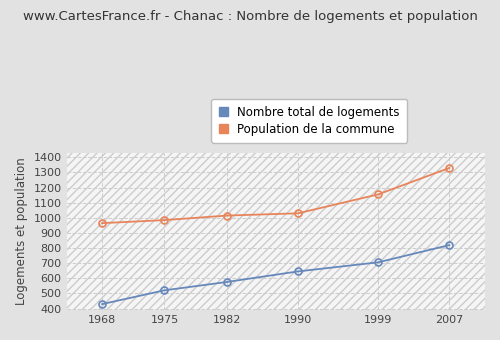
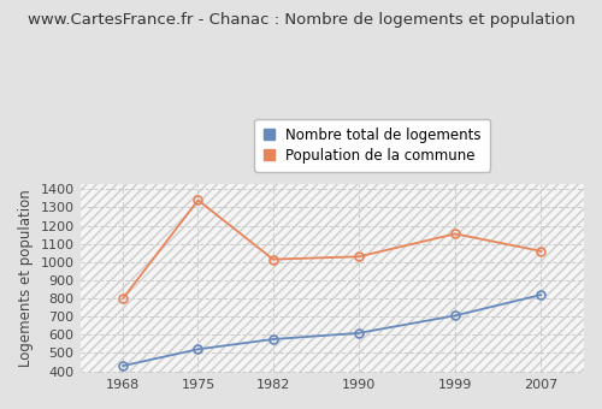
Population de la commune/1968: 960 -> 800
Population de la commune/1975: 980 -> 1340
Nombre total de logements/1990: 650 -> 610
Population de la commune/2007: 1330 -> 1060
